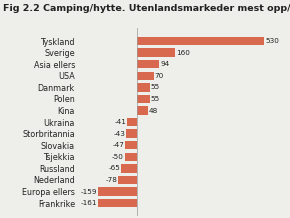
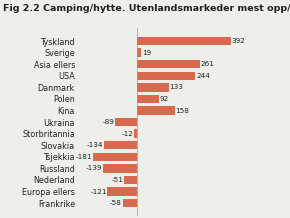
Tyskland: 530 -> 392
Sverige: 160 -> 19
Asia ellers: 94 -> 261
USA: 70 -> 244
Danmark: 55 -> 133
Polen: 55 -> 92
Kina: 48 -> 158
Ukraina: -41 -> -89
Storbritannia: -43 -> -12
Slovakia: -47 -> -134
Tsjekkia: -50 -> -181
Russland: -65 -> -139
Nederland: -78 -> -51
Europa ellers: -159 -> -121
Frankrike: -161 -> -58
